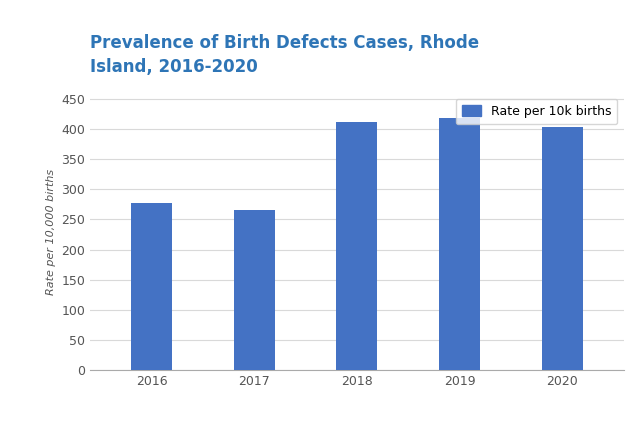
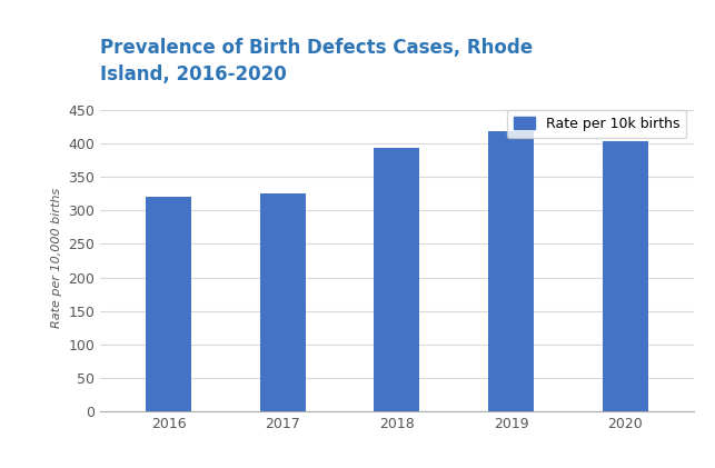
2016: 278 -> 320
2017: 266 -> 325
2018: 412 -> 393
